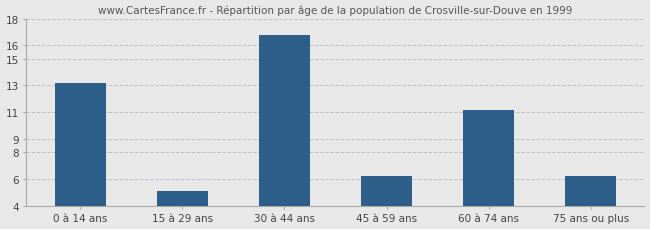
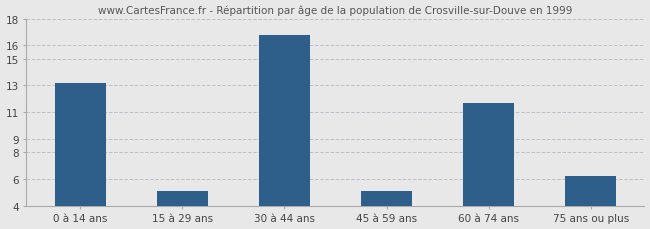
45 à 59 ans: 6.2 -> 5.1
60 à 74 ans: 11.2 -> 11.7
